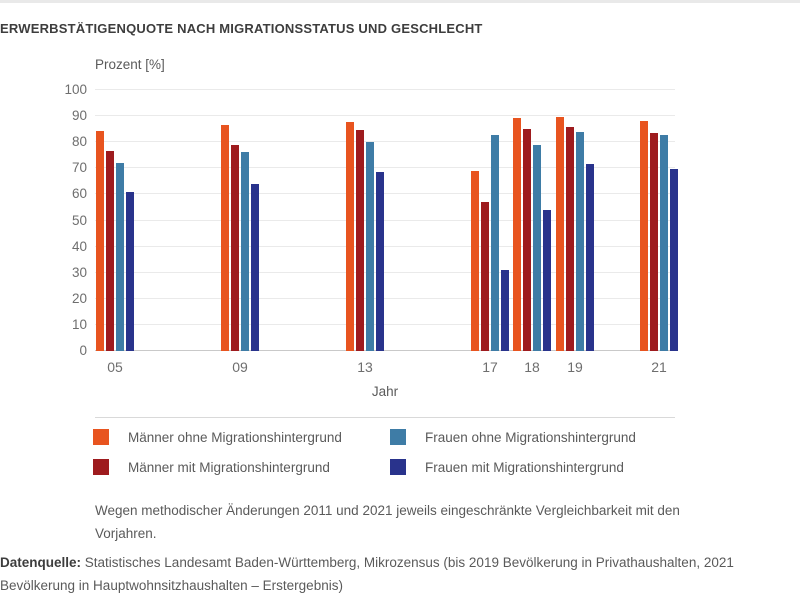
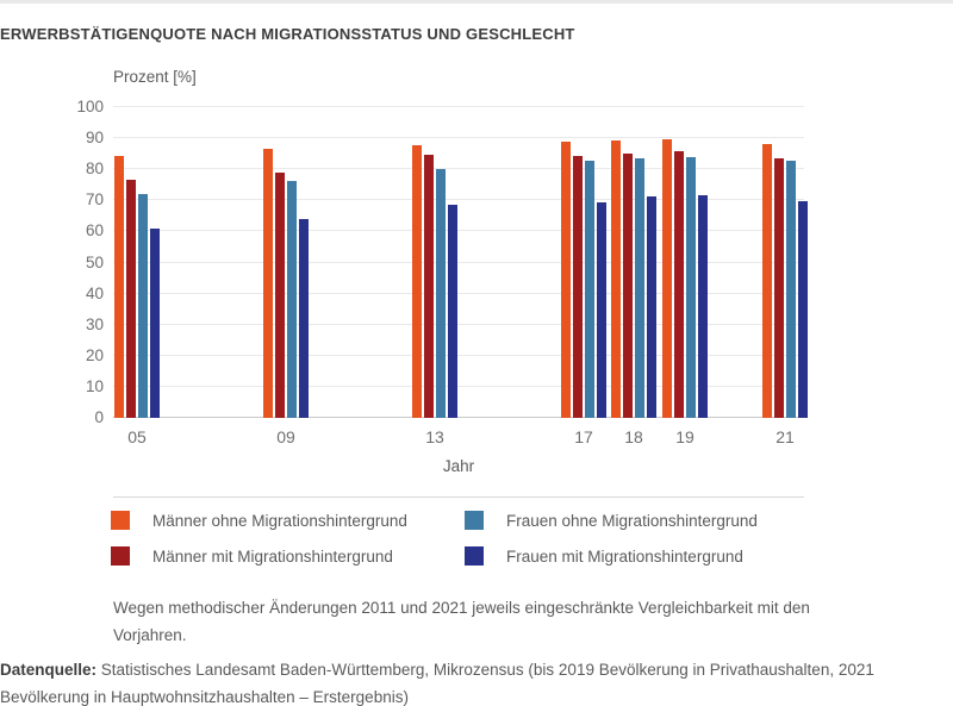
Männer ohne Migrationshintergrund/17: 69 -> 89
Männer mit Migrationshintergrund/17: 57 -> 84
Frauen mit Migrationshintergrund/17: 31 -> 69
Frauen ohne Migrationshintergrund/18: 79 -> 84
Frauen mit Migrationshintergrund/18: 54 -> 71
